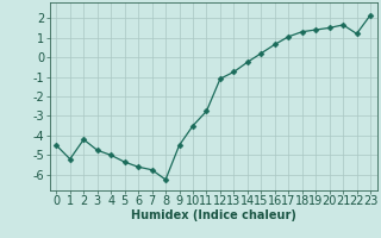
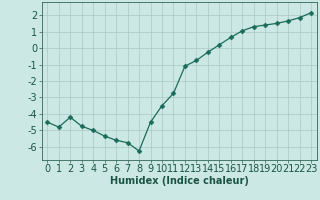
1: -5.2 -> -4.8
22: 1.2 -> 1.9
